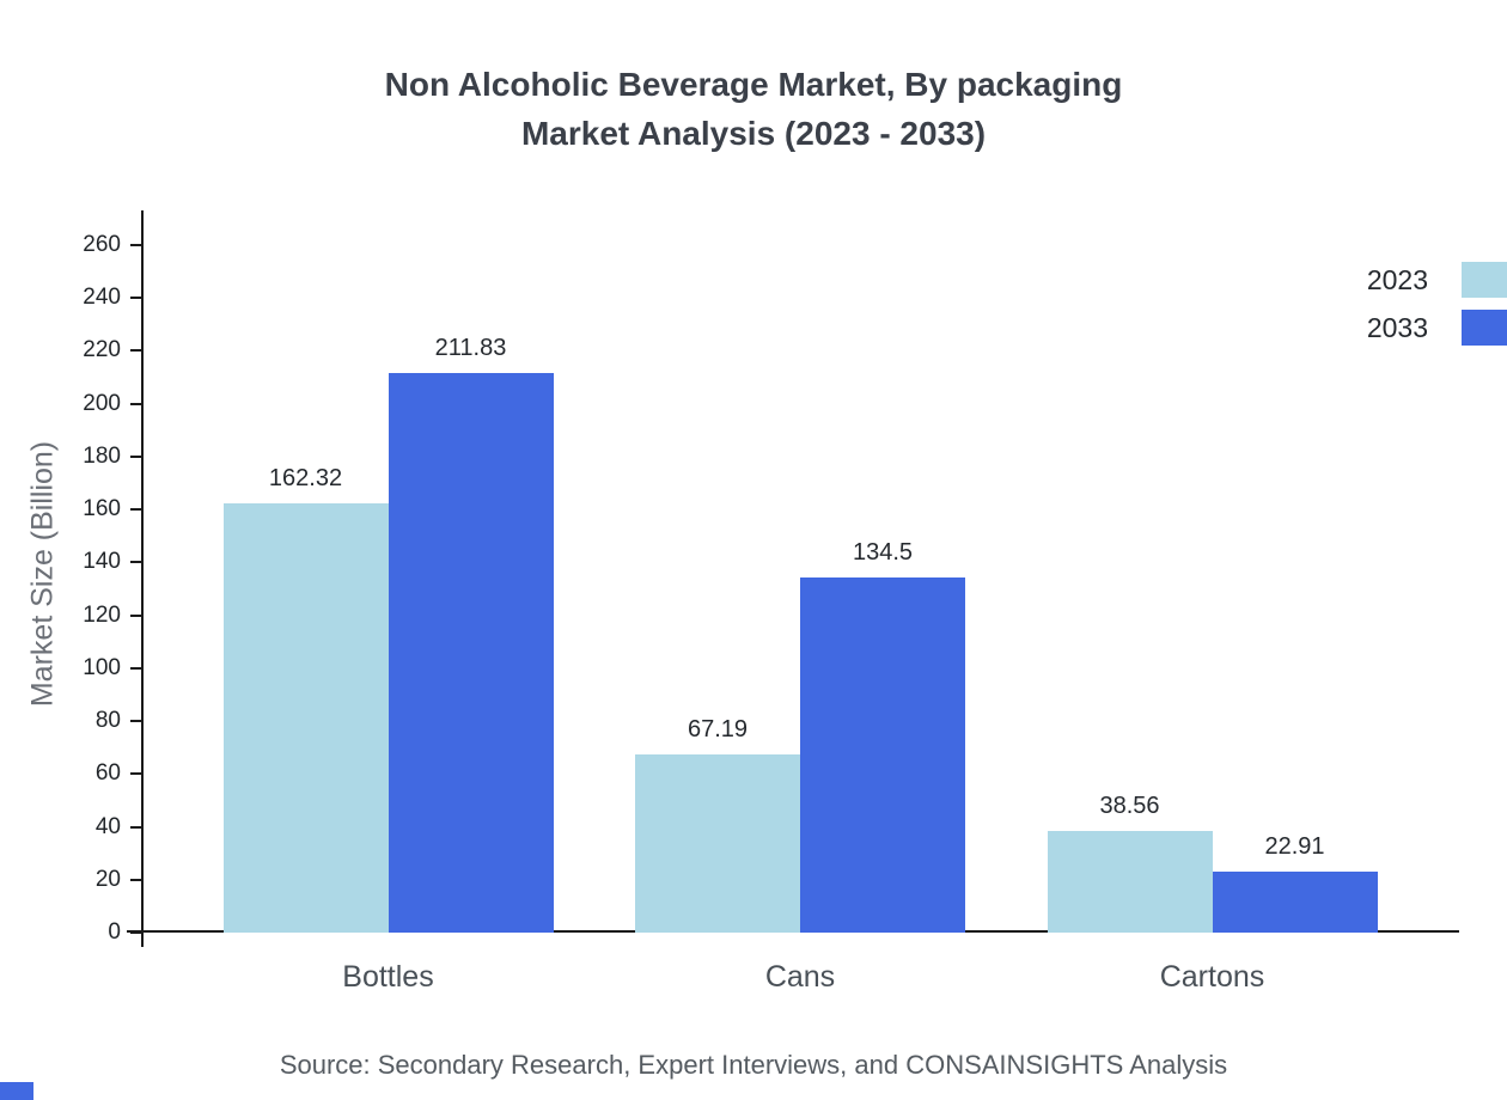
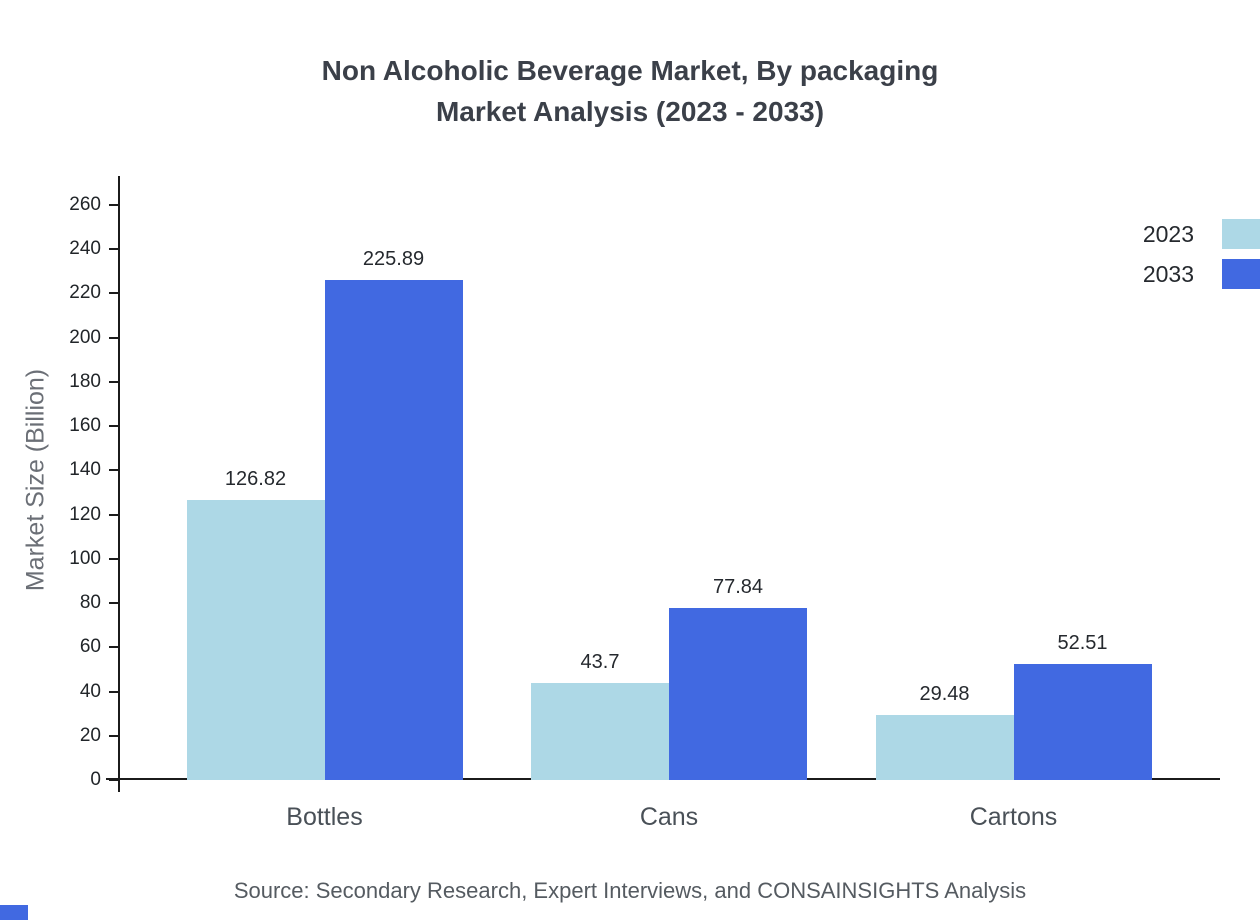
2023/Bottles: 162.32 -> 126.82
2033/Bottles: 211.83 -> 225.89
2023/Cans: 67.19 -> 43.7
2033/Cans: 134.5 -> 77.84
2023/Cartons: 38.56 -> 29.48
2033/Cartons: 22.91 -> 52.51
